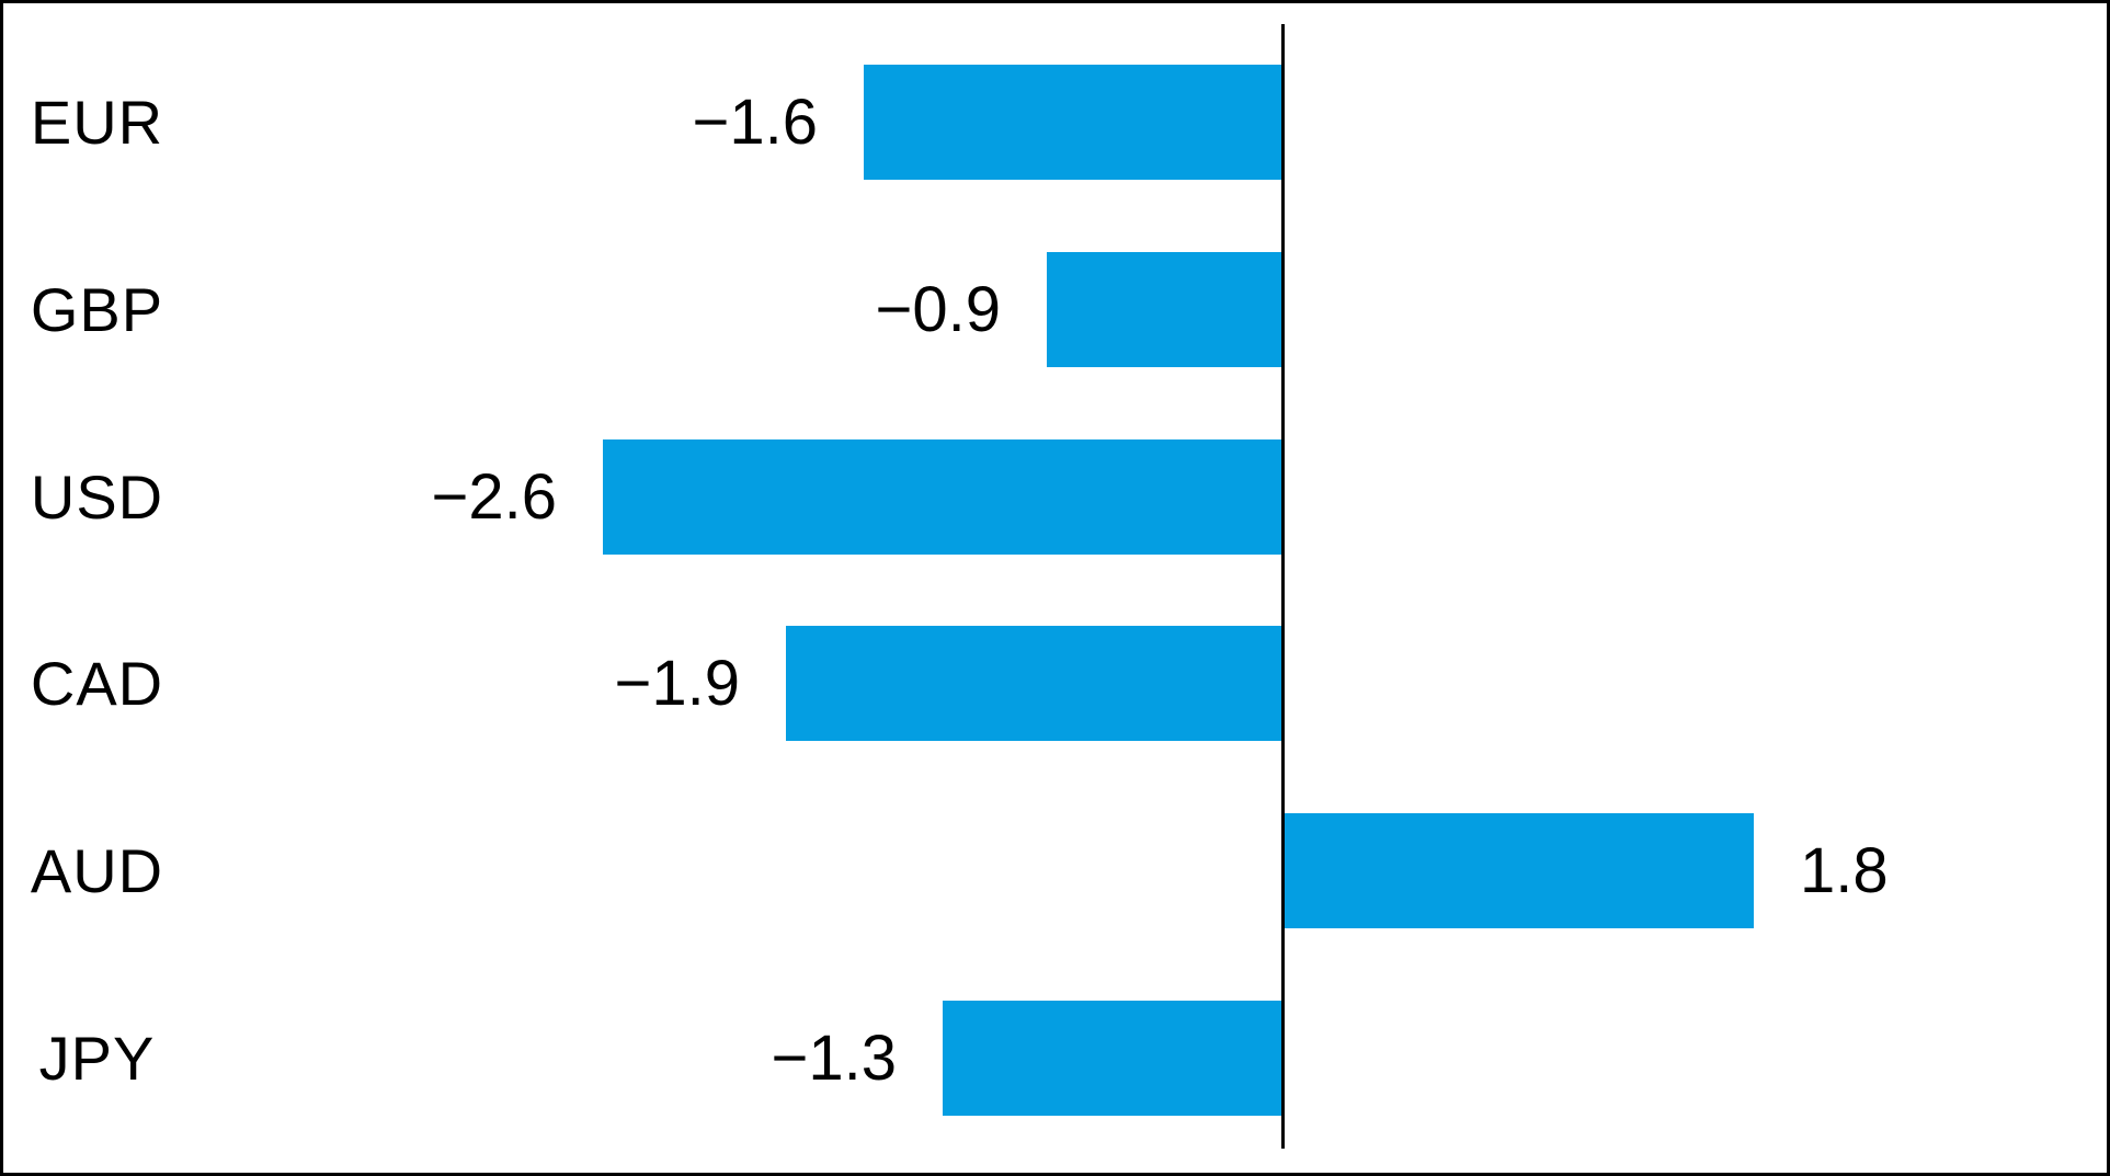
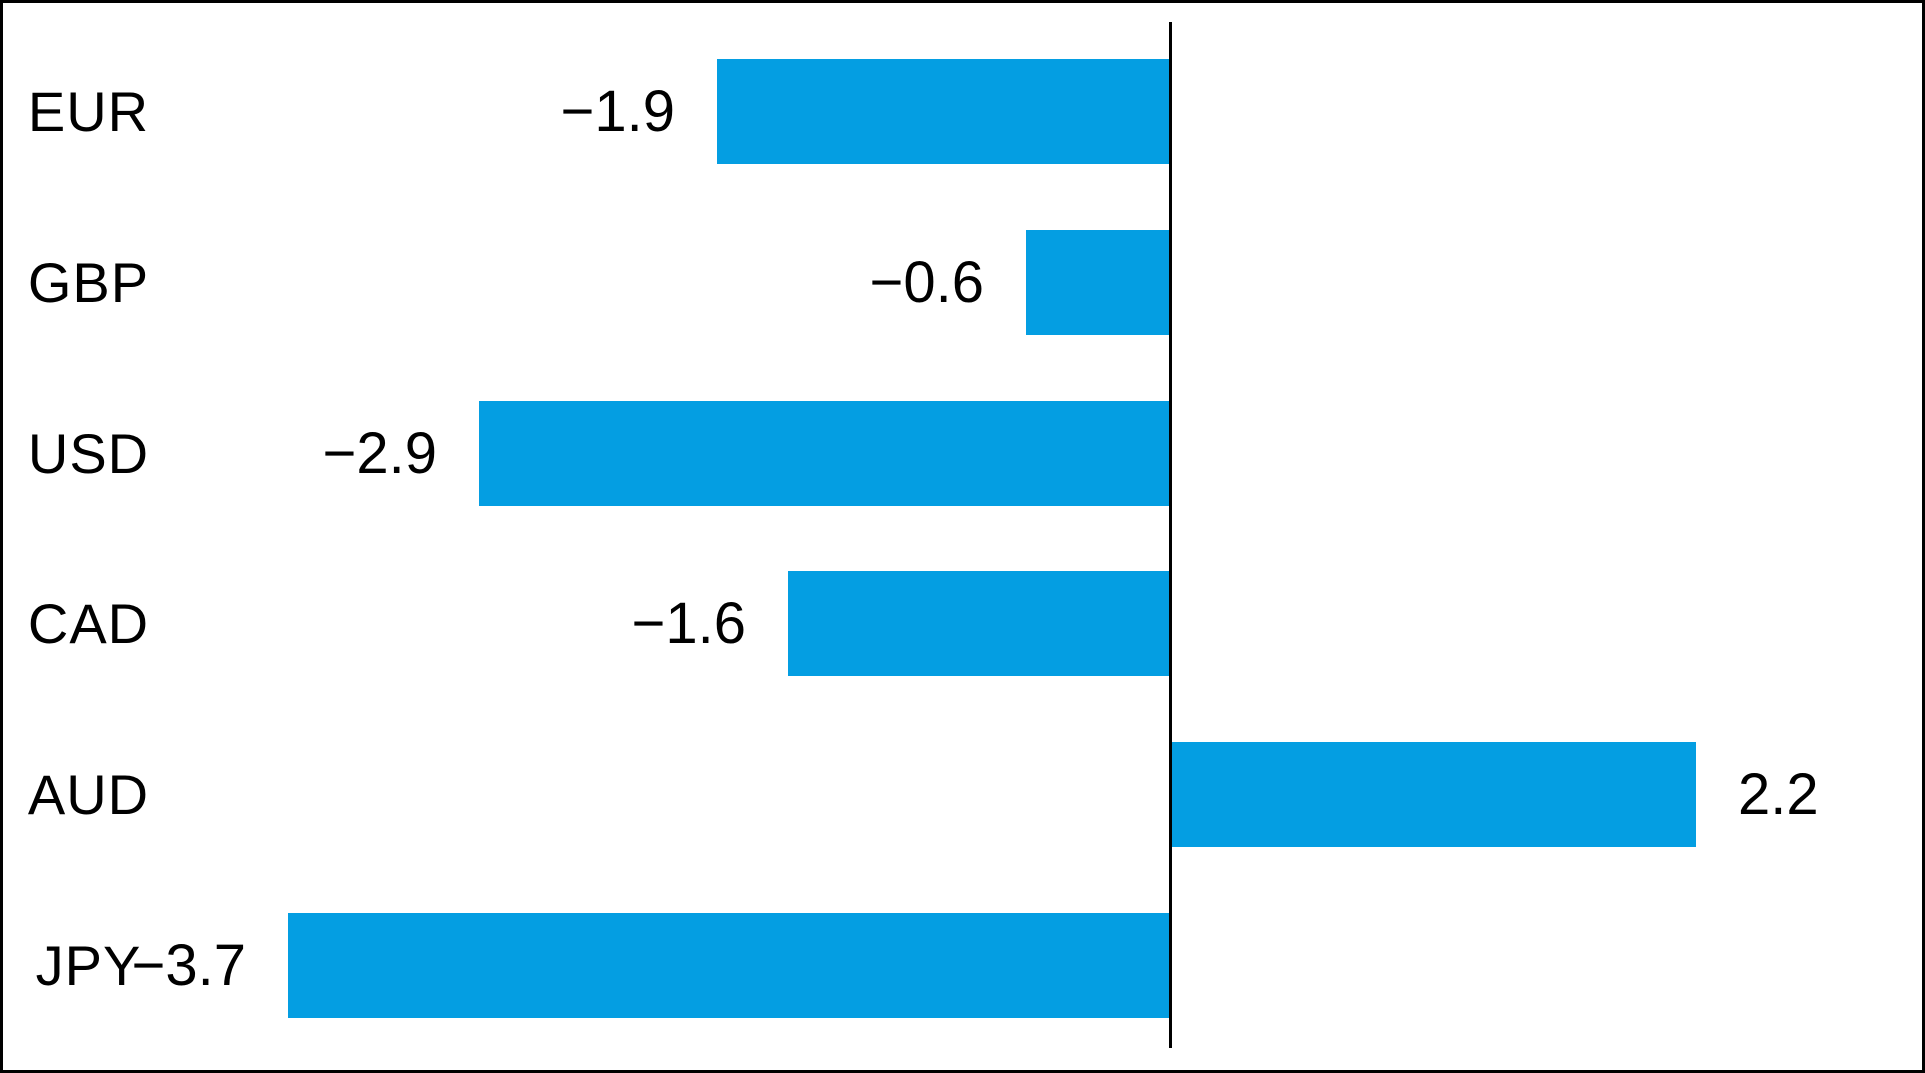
EUR: −1.6 -> −1.9
GBP: −0.9 -> −0.6
USD: −2.6 -> −2.9
CAD: −1.9 -> −1.6
AUD: 1.8 -> 2.2
JPY: −1.3 -> −3.7
